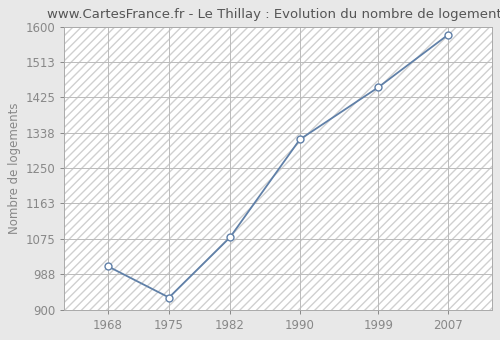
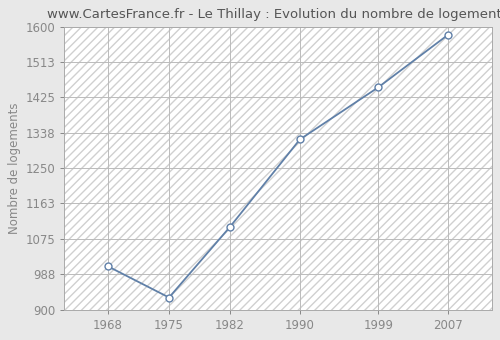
1982: 1079 -> 1105
